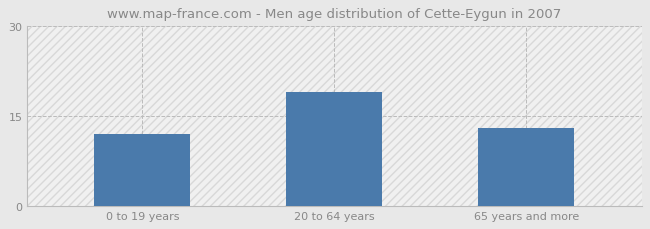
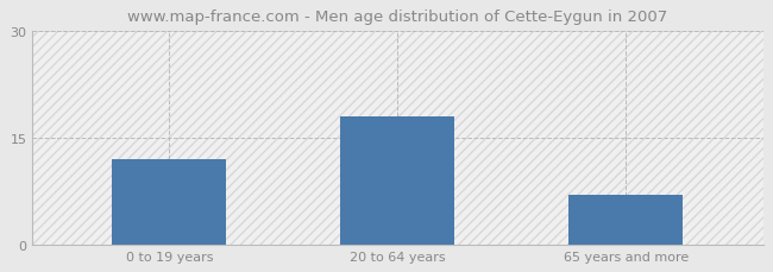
20 to 64 years: 19 -> 18
65 years and more: 13 -> 7
